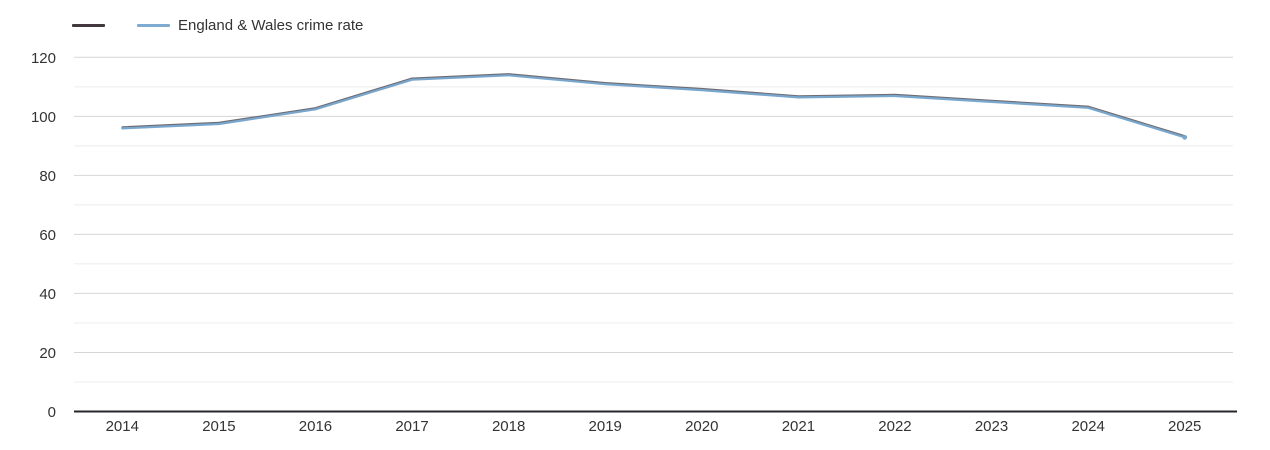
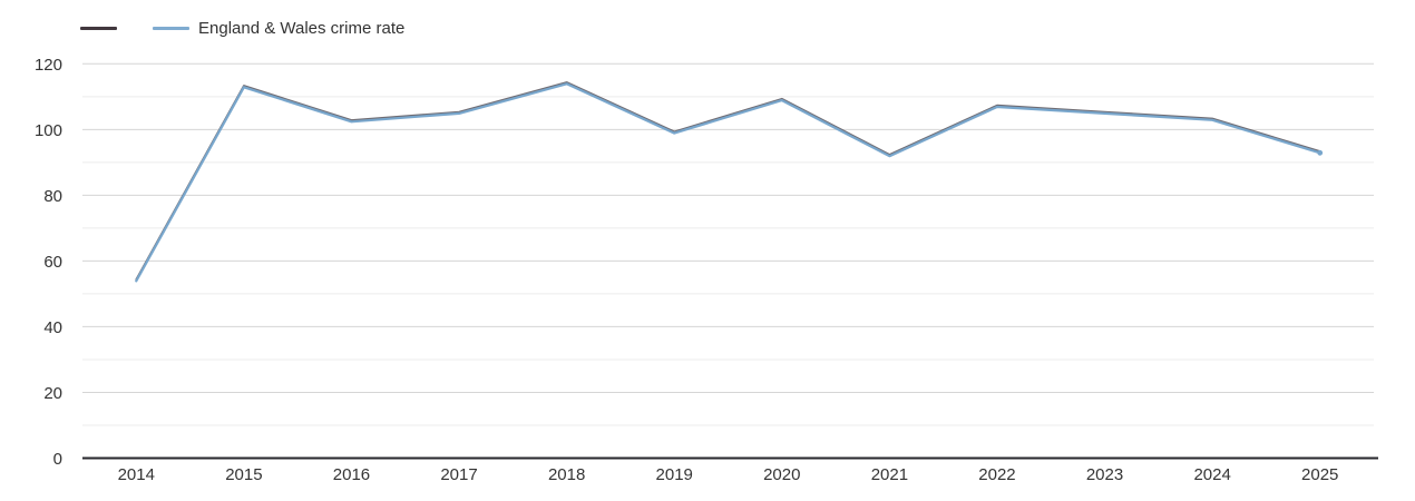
2014: 96 -> 54
2015: 98 -> 113
2017: 112 -> 105
2019: 111 -> 99
2021: 106 -> 92
